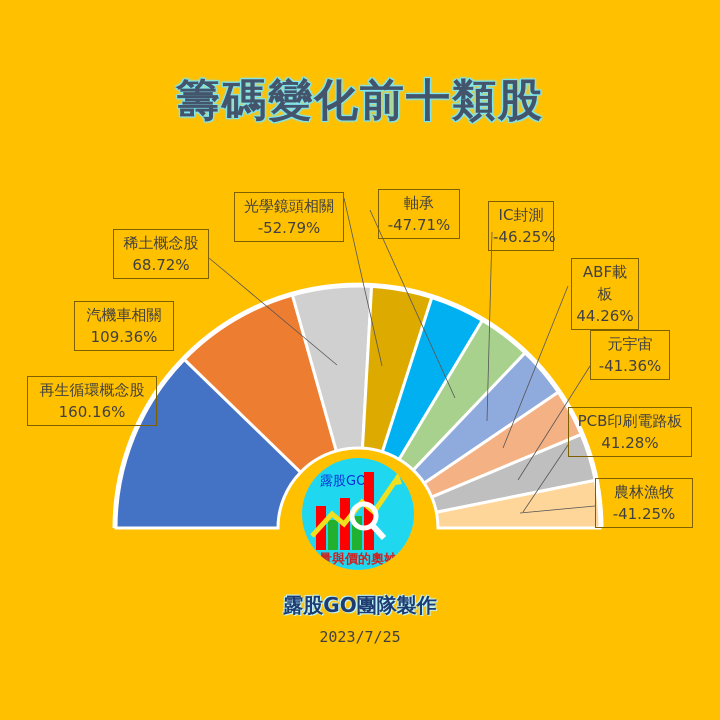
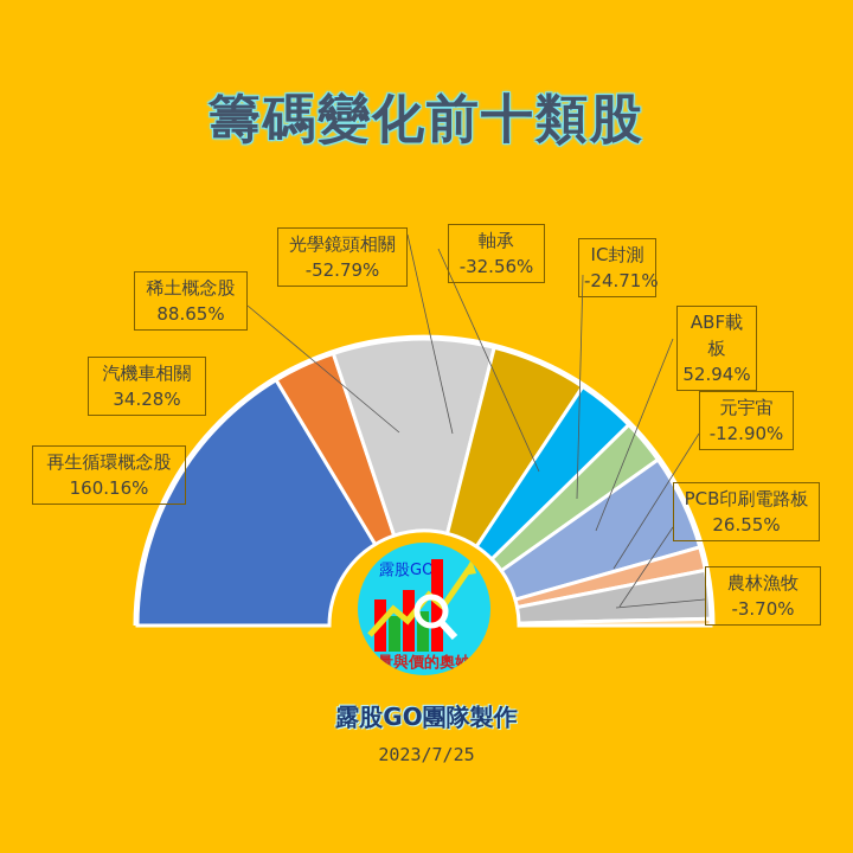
汽機車相關: 109.36% -> 34.28%
稀土概念股: 68.72% -> 88.65%
軸承: -47.71% -> -32.56%
IC封測: -46.25% -> -24.71%
ABF載板: 44.26% -> 52.94%
元宇宙: -41.36% -> -12.90%
PCB印刷電路板: 41.28% -> 26.55%
農林漁牧: -41.25% -> -3.70%
